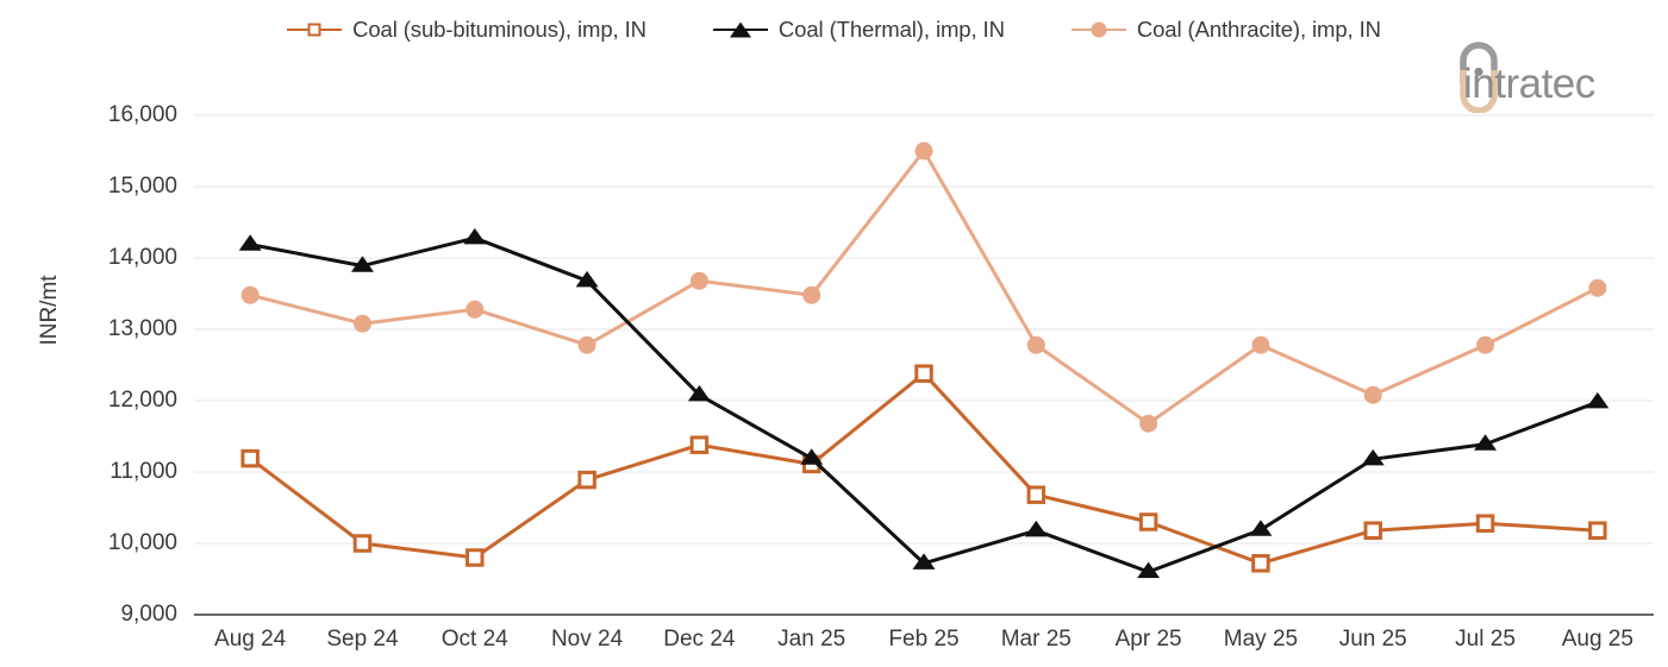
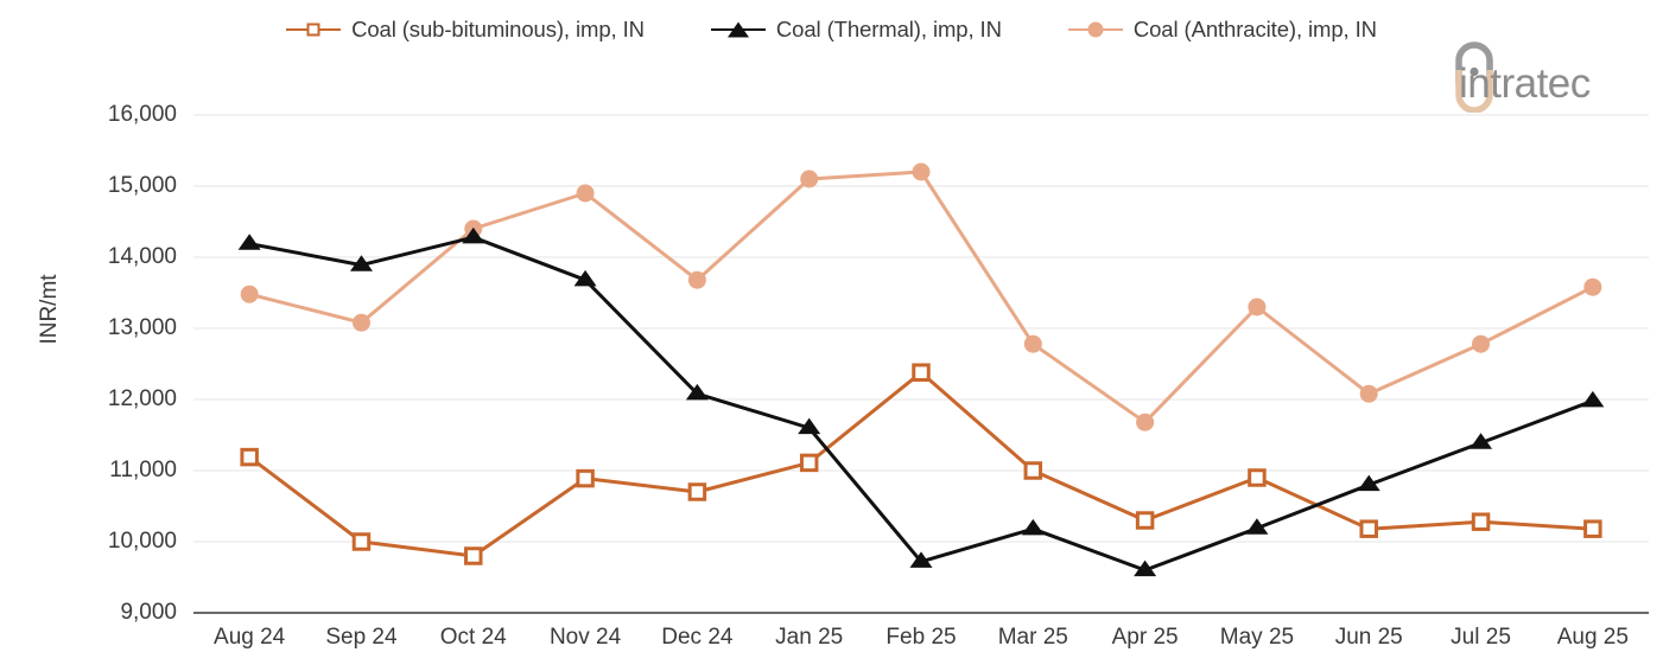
Coal (Anthracite), imp, IN/Oct 24: 13300 -> 14400
Coal (Anthracite), imp, IN/Nov 24: 12800 -> 14900
Coal (sub-bituminous), imp, IN/Dec 24: 11400 -> 10700
Coal (Thermal), imp, IN/Jan 25: 11200 -> 11600
Coal (Anthracite), imp, IN/Jan 25: 13500 -> 15100
Coal (Anthracite), imp, IN/Feb 25: 15500 -> 15200
Coal (sub-bituminous), imp, IN/Mar 25: 10700 -> 11000
Coal (sub-bituminous), imp, IN/May 25: 9700 -> 10900
Coal (Anthracite), imp, IN/May 25: 12800 -> 13300
Coal (Thermal), imp, IN/Jun 25: 11200 -> 10800
